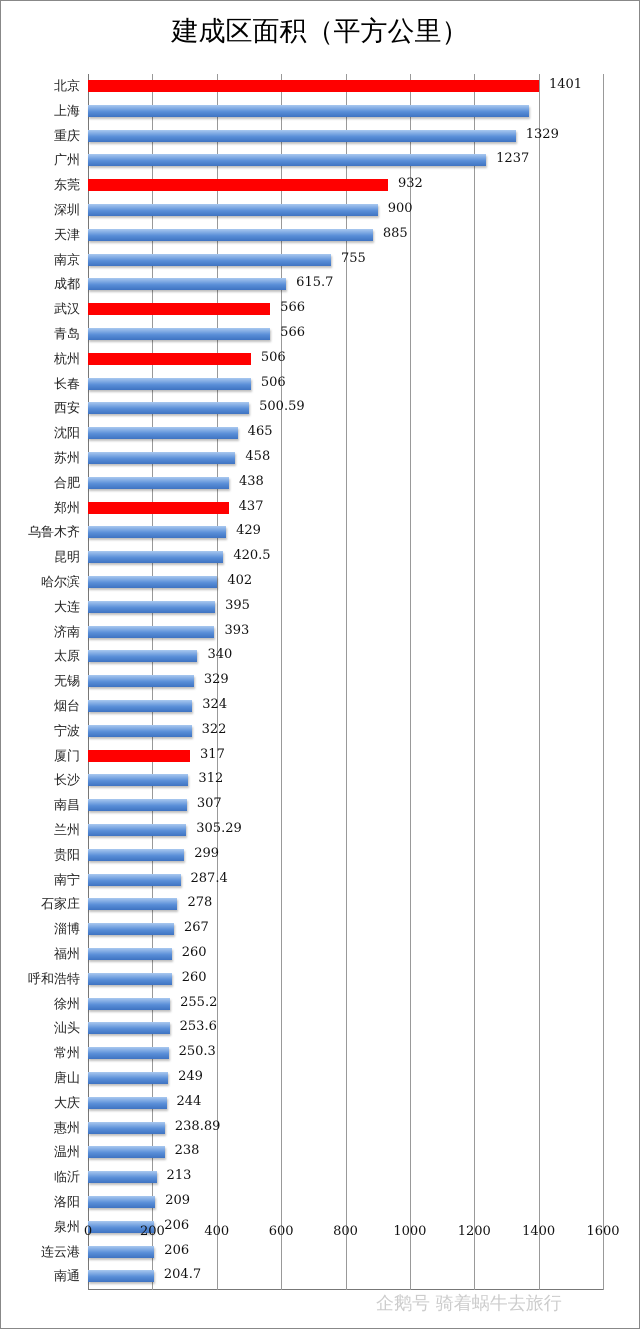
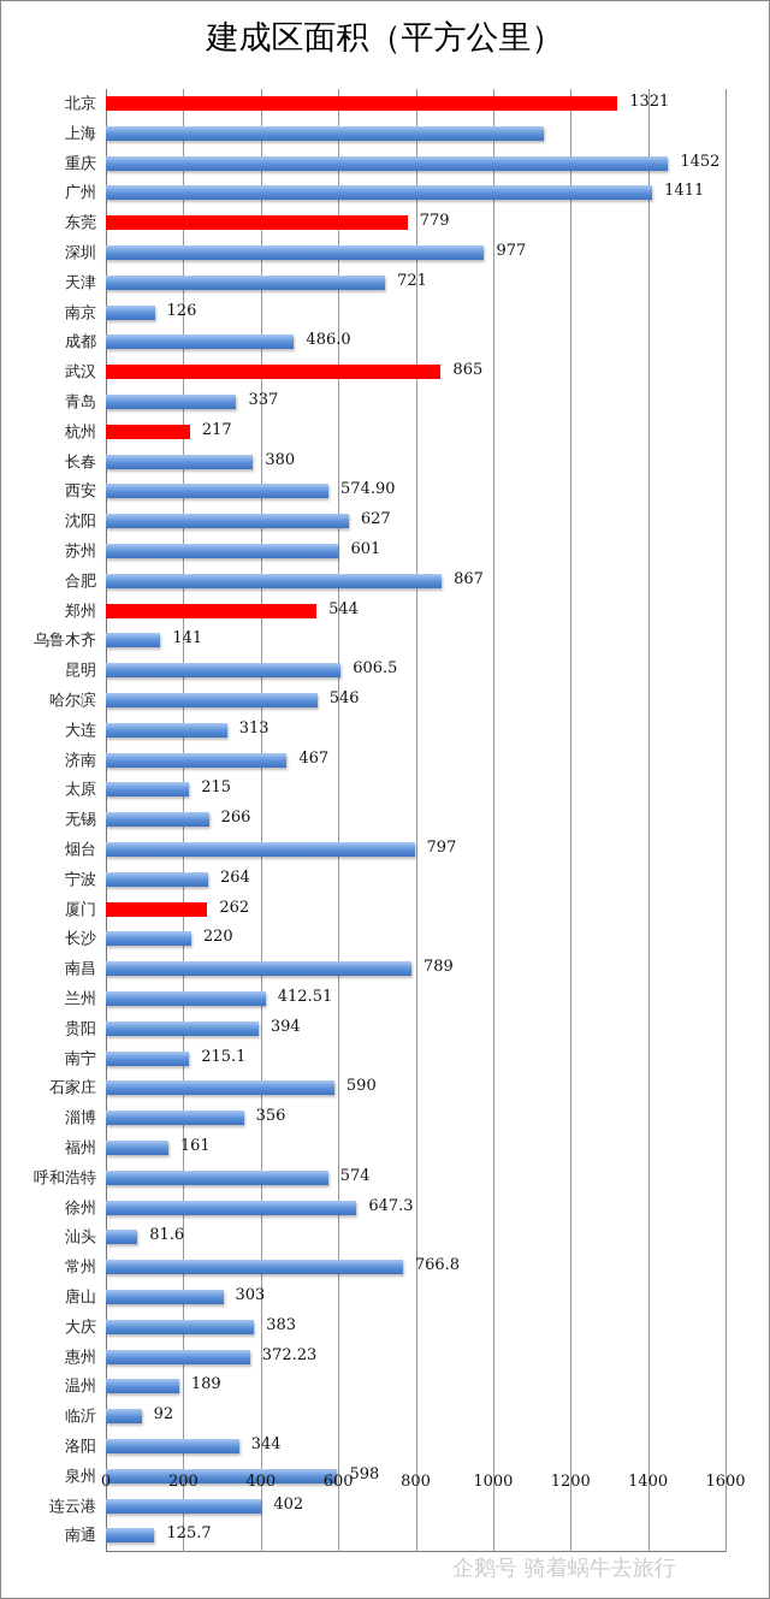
北京: 1401 -> 1321
上海: 1370 -> 1130
重庆: 1329 -> 1452
广州: 1237 -> 1411
东莞: 932 -> 779
深圳: 900 -> 977
天津: 885 -> 721
南京: 755 -> 126
成都: 615.7 -> 486.0
武汉: 566 -> 865
青岛: 566 -> 337
杭州: 506 -> 217
长春: 506 -> 380
西安: 500.59 -> 574.90
沈阳: 465 -> 627
苏州: 458 -> 601
合肥: 438 -> 867
郑州: 437 -> 544
乌鲁木齐: 429 -> 141
昆明: 420.5 -> 606.5
哈尔滨: 402 -> 546
大连: 395 -> 313
济南: 393 -> 467
太原: 340 -> 215
无锡: 329 -> 266
烟台: 324 -> 797
宁波: 322 -> 264
厦门: 317 -> 262
长沙: 312 -> 220
南昌: 307 -> 789
兰州: 305.29 -> 412.51
贵阳: 299 -> 394
南宁: 287.4 -> 215.1
石家庄: 278 -> 590
淄博: 267 -> 356
福州: 260 -> 161
呼和浩特: 260 -> 574
徐州: 255.2 -> 647.3
汕头: 253.6 -> 81.6
常州: 250.3 -> 766.8
唐山: 249 -> 303
大庆: 244 -> 383
惠州: 238.89 -> 372.23
温州: 238 -> 189
临沂: 213 -> 92
洛阳: 209 -> 344
泉州: 206 -> 598
连云港: 206 -> 402
南通: 204.7 -> 125.7
